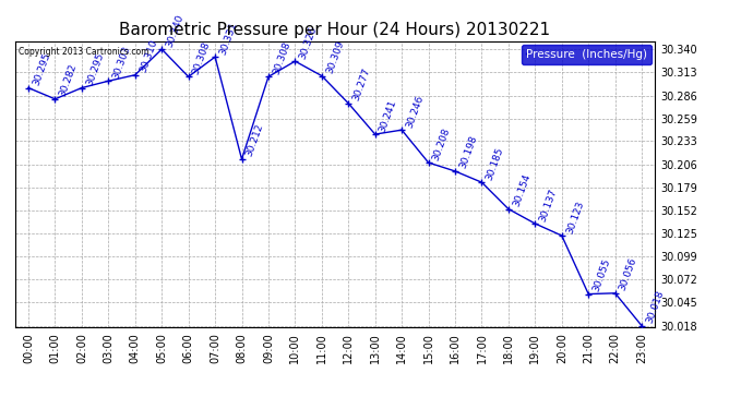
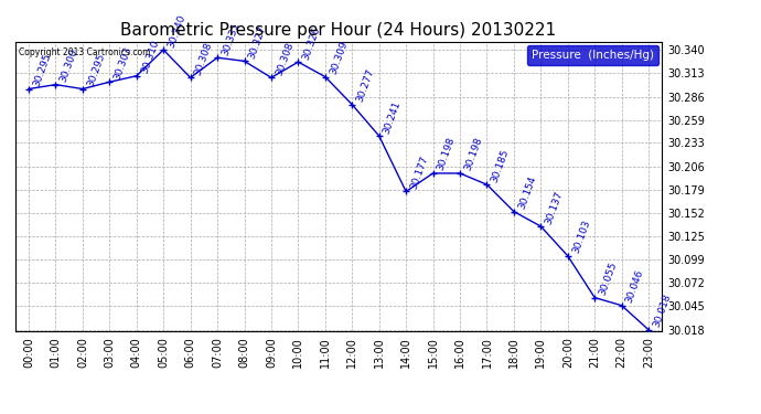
01:00: 30.282 -> 30.300
08:00: 30.212 -> 30.327
14:00: 30.246 -> 30.177
15:00: 30.208 -> 30.198
20:00: 30.123 -> 30.103
22:00: 30.056 -> 30.046
